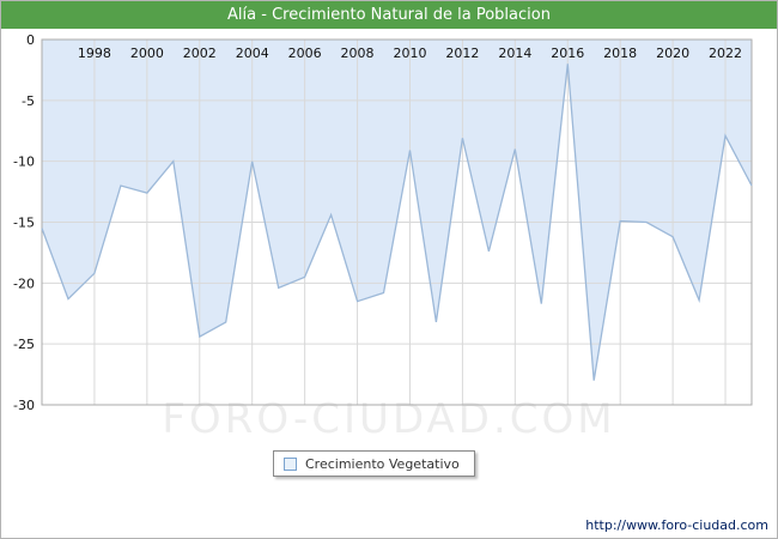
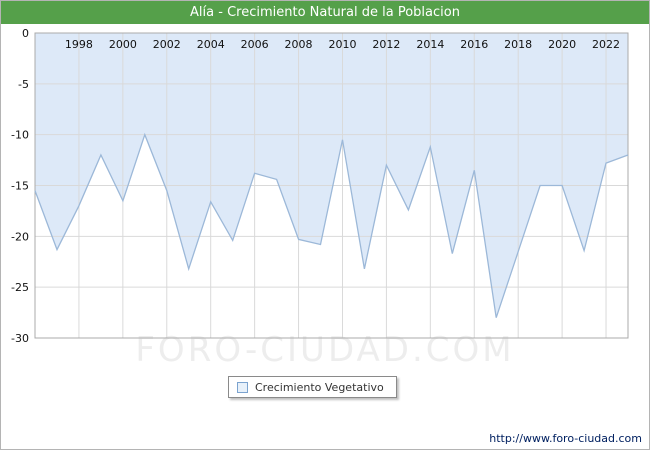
1998: -19.2 -> -17.0
2000: -12.6 -> -16.5
2002: -24.4 -> -15.5
2004: -10.0 -> -16.6
2006: -19.5 -> -13.8
2008: -21.5 -> -20.3
2010: -9.1 -> -10.5
2012: -8.1 -> -13.0
2014: -9.0 -> -11.2
2016: -2.0 -> -13.5
2018: -14.9 -> -21.5
2020: -16.2 -> -15.0
2022: -7.9 -> -12.8
